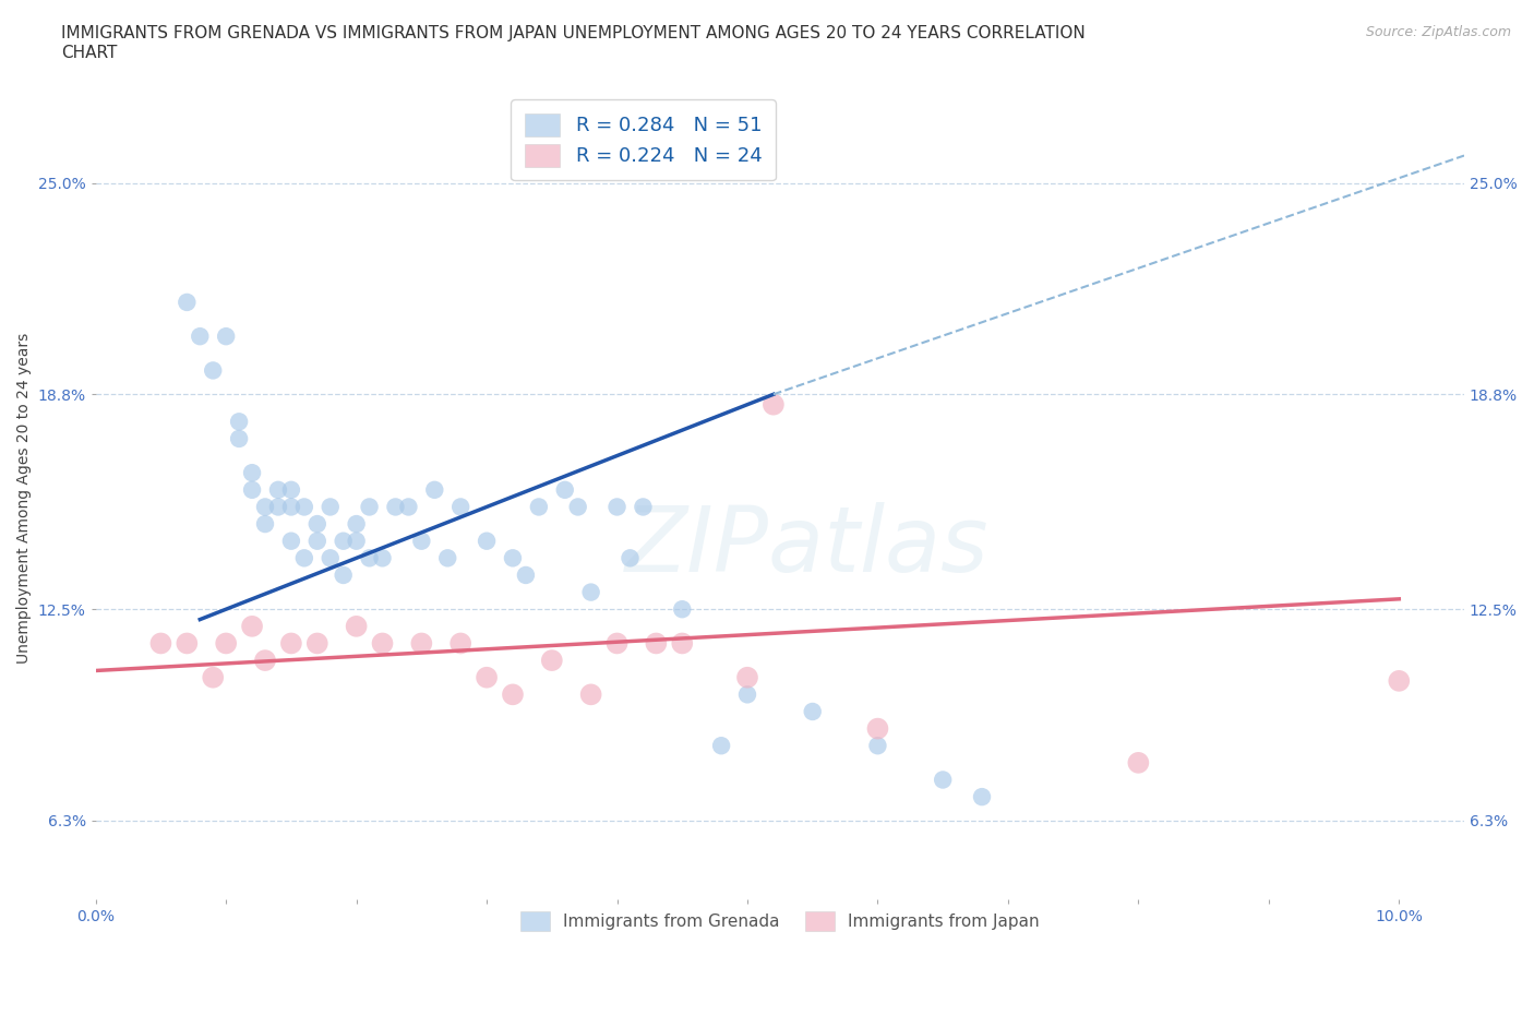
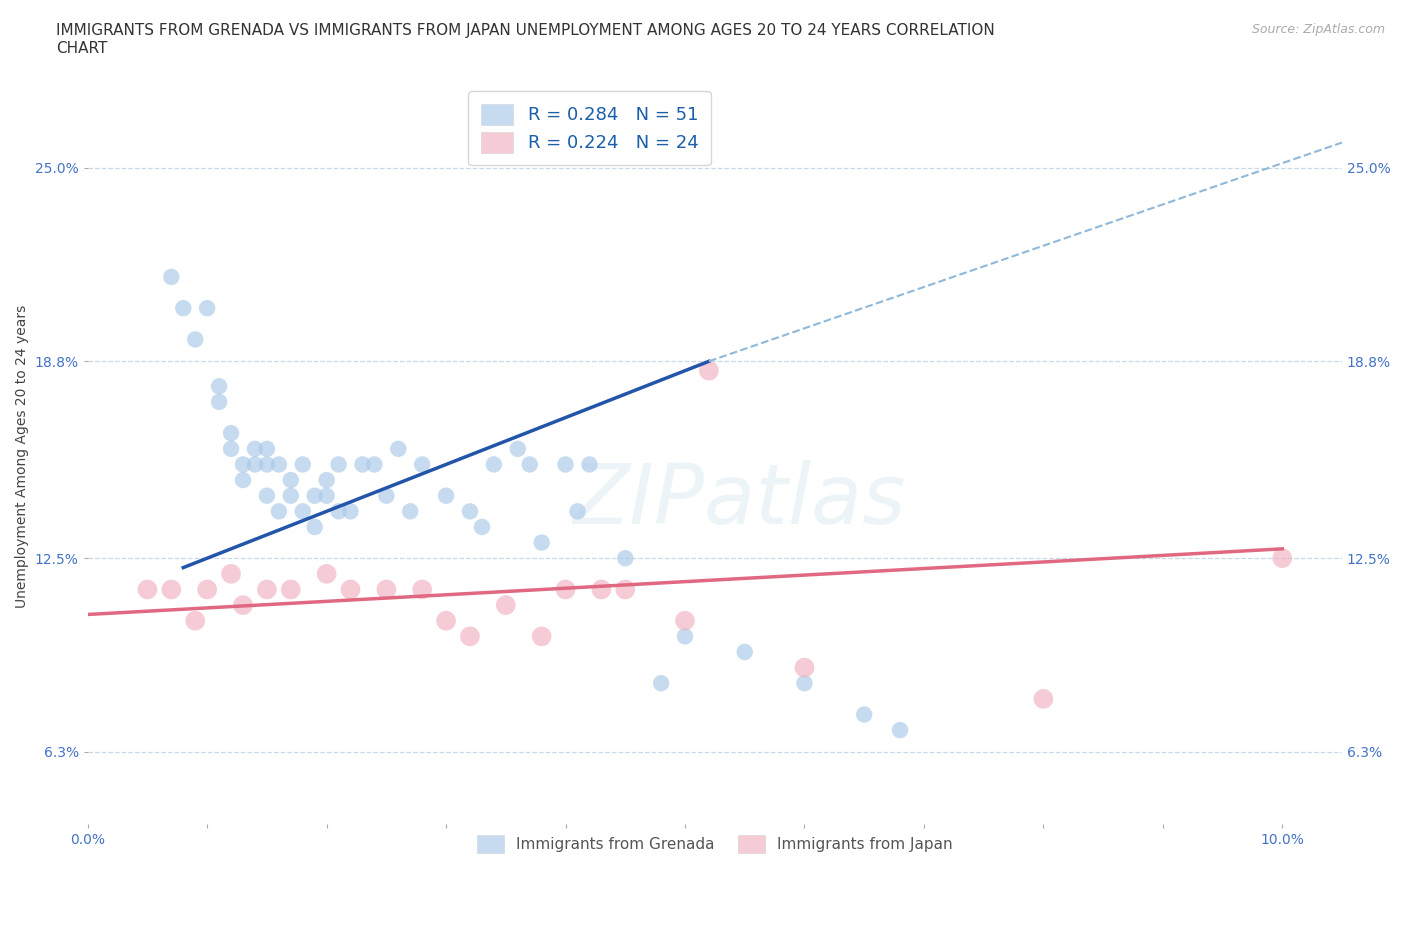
Immigrants from Japan/10.0%: 10.4% -> 12.5%
